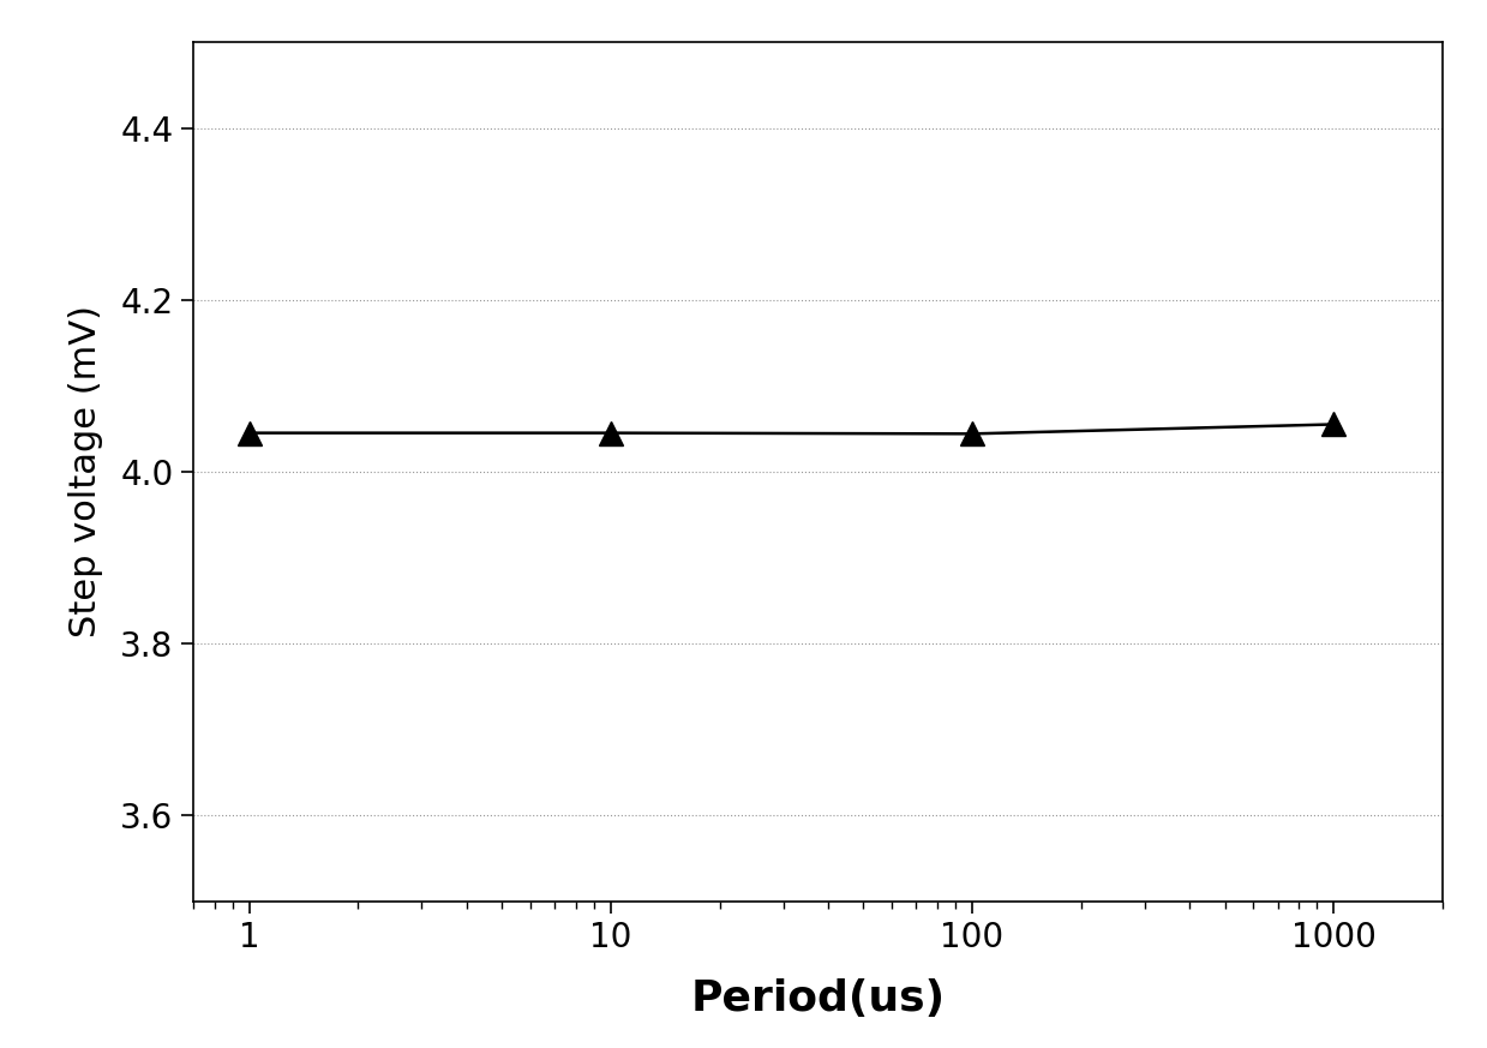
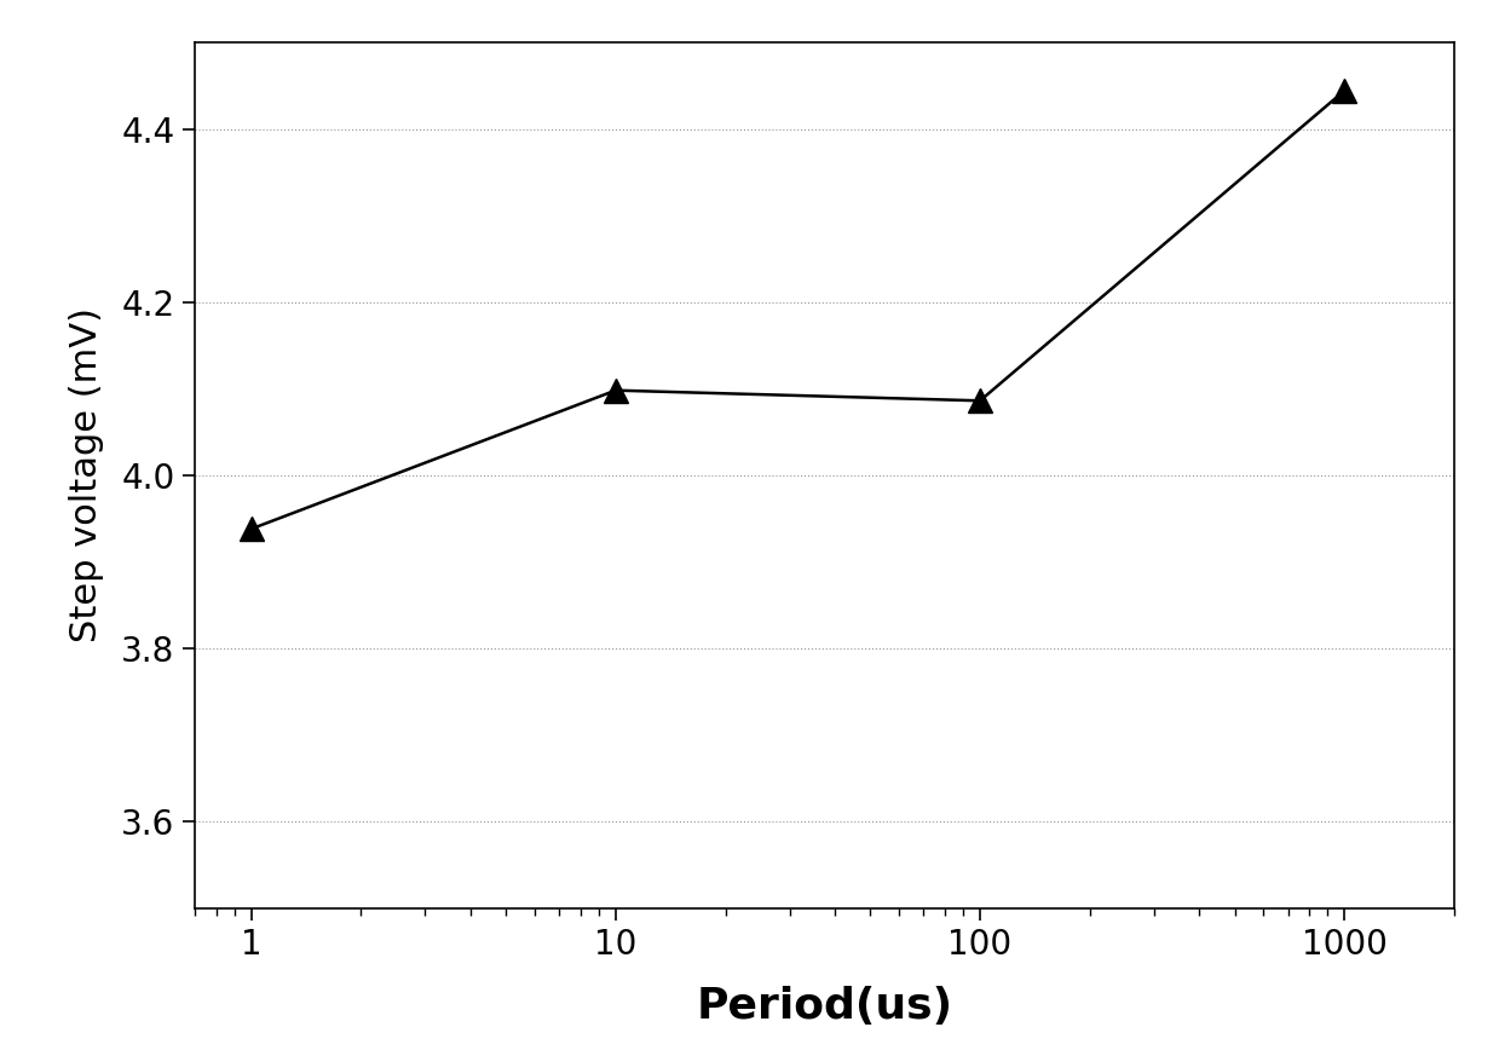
1: 4.045 -> 3.938
10: 4.045 -> 4.098
100: 4.044 -> 4.086
1000: 4.055 -> 4.444
